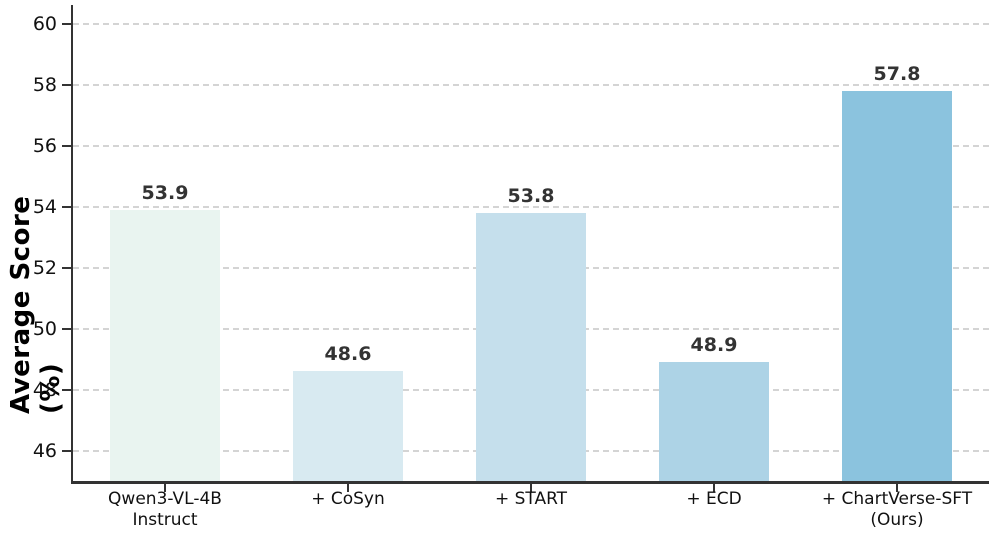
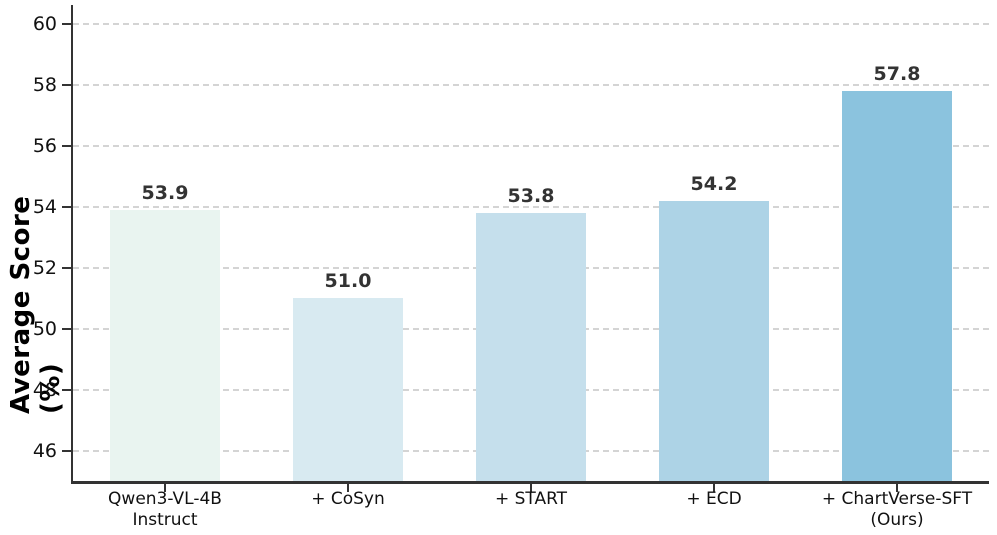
+ CoSyn: 48.6 -> 51.0
+ ECD: 48.9 -> 54.2
